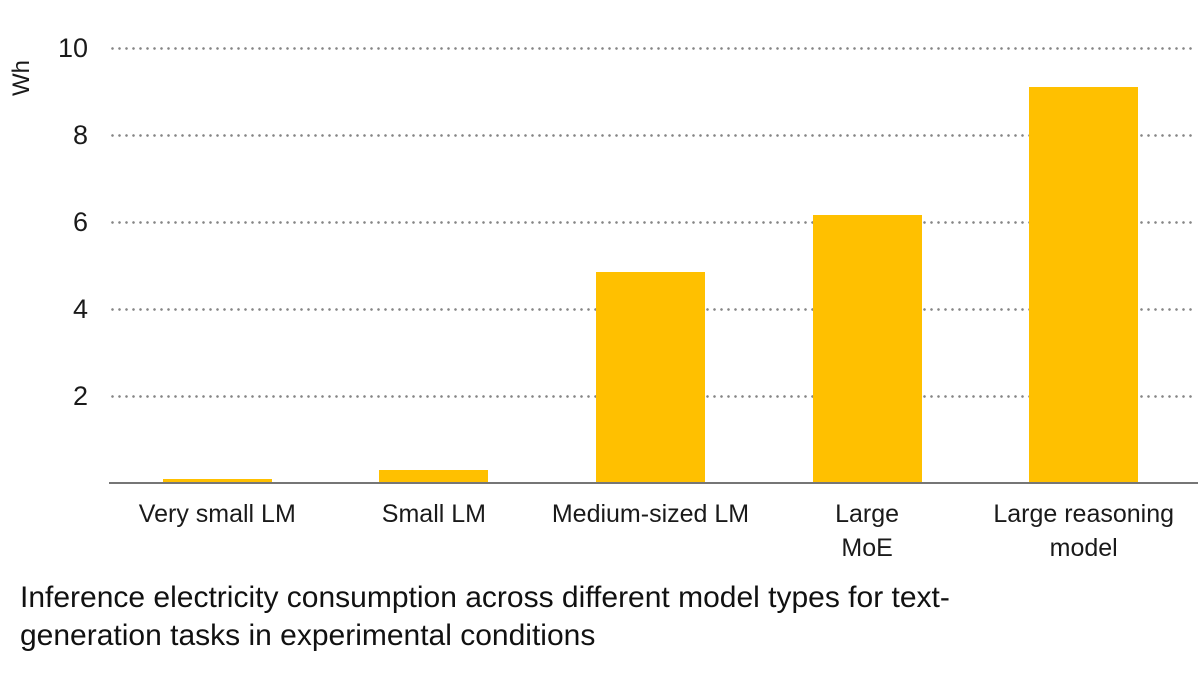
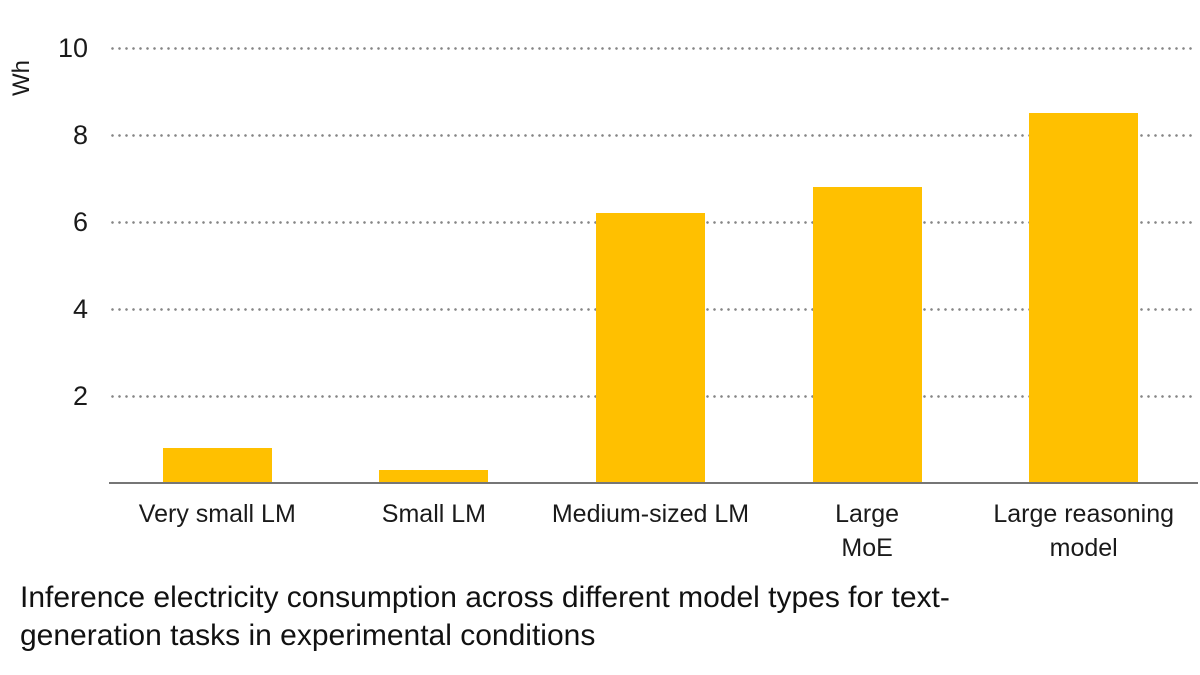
Very small LM: 0.1 -> 0.8
Medium-sized LM: 4.8 -> 6.2
Large MoE: 6.2 -> 6.8
Large reasoning model: 9.1 -> 8.5
